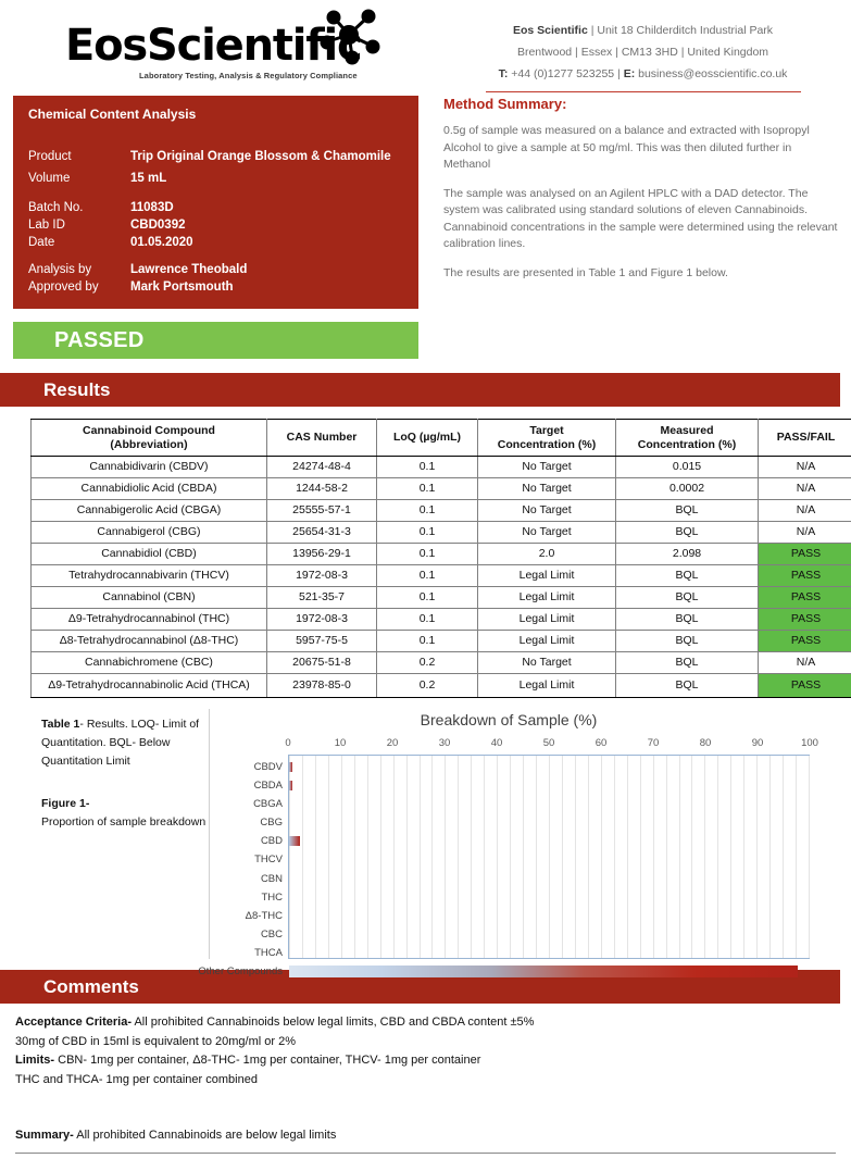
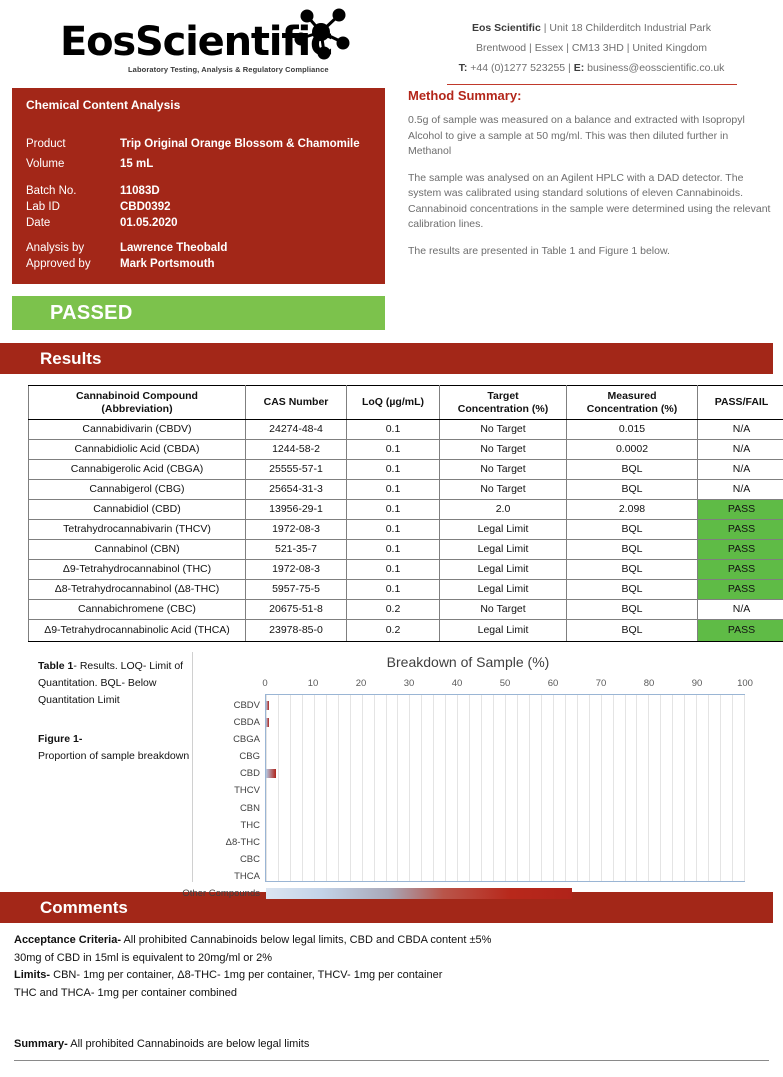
Other Compounds: 98 -> 64
